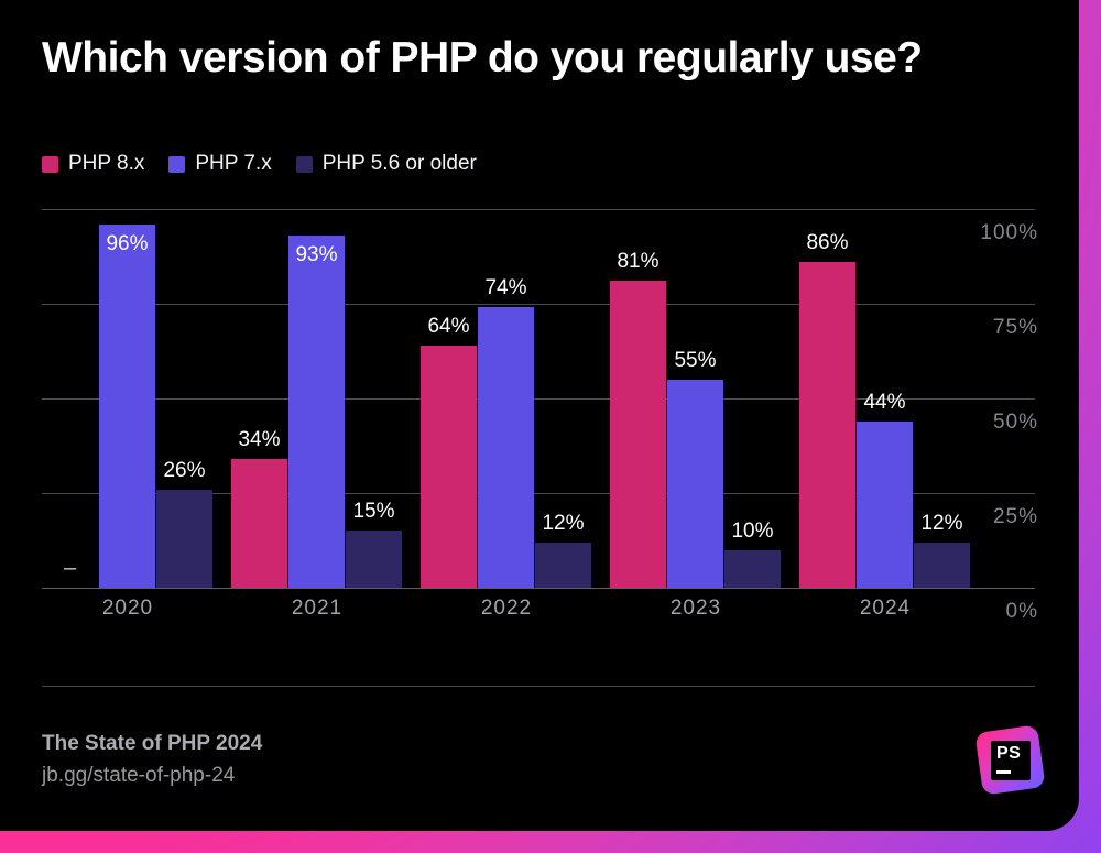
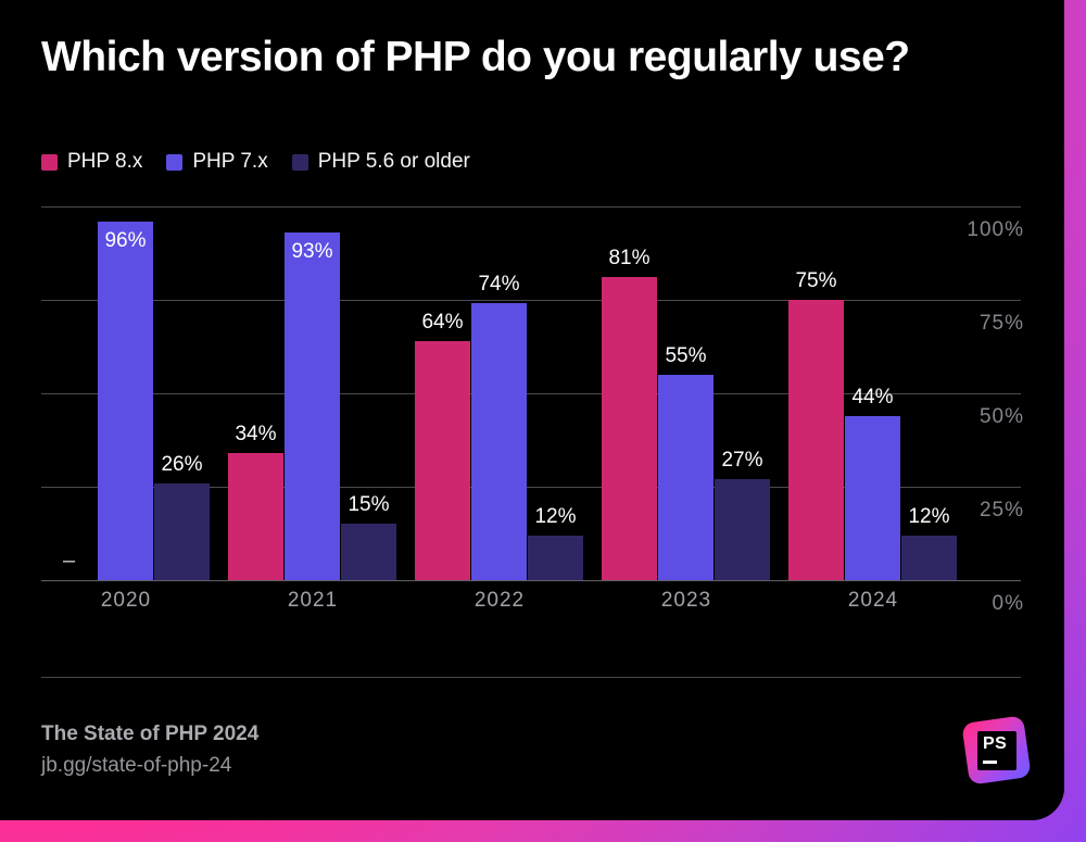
PHP 5.6 or older/2023: 10% -> 27%
PHP 8.x/2024: 86% -> 75%
